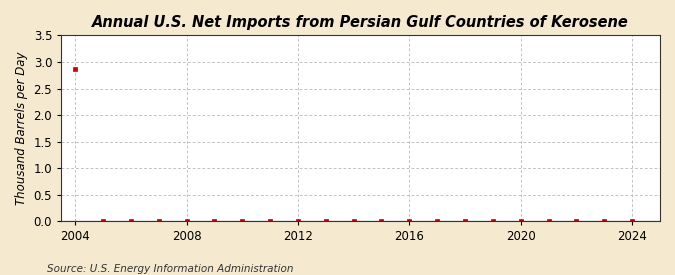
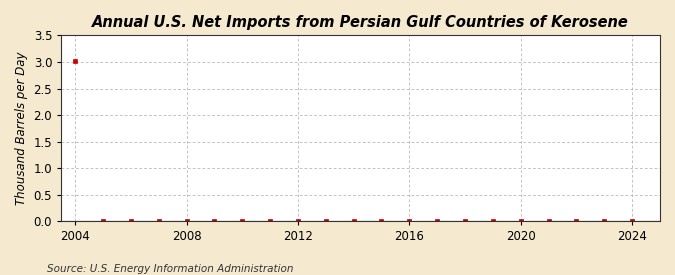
2004: 2.86 -> 3.02
